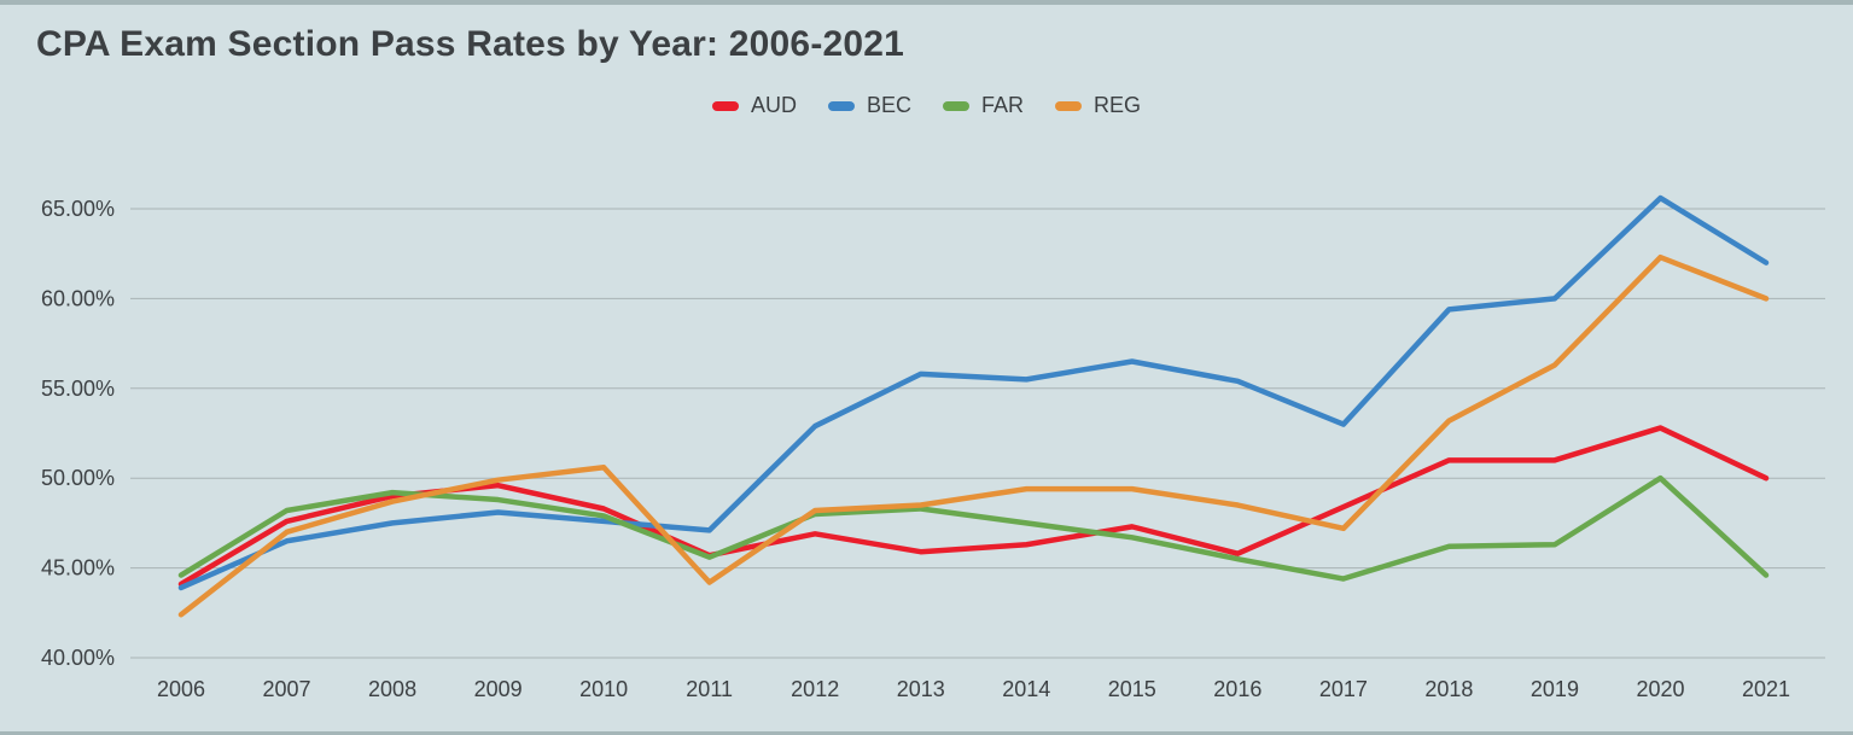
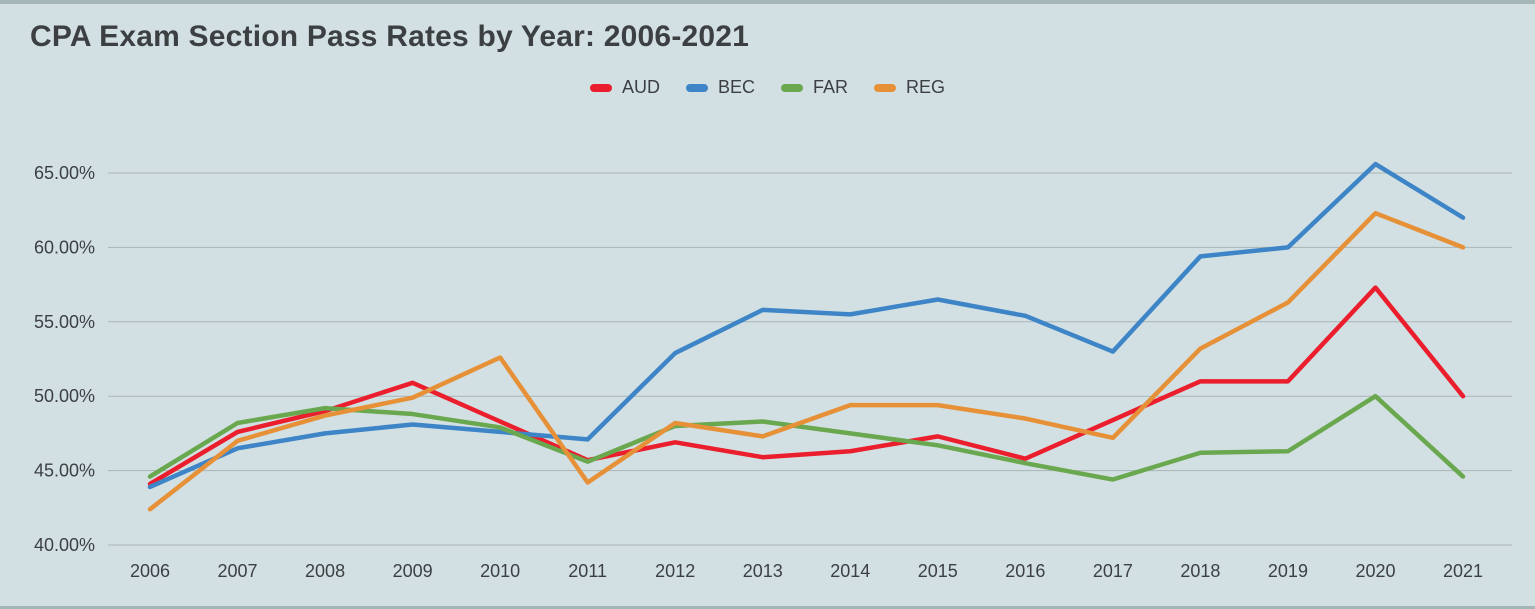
AUD/2009: 49.6% -> 50.9%
REG/2010: 50.6% -> 52.6%
REG/2013: 48.5% -> 47.3%
AUD/2020: 52.8% -> 57.3%
